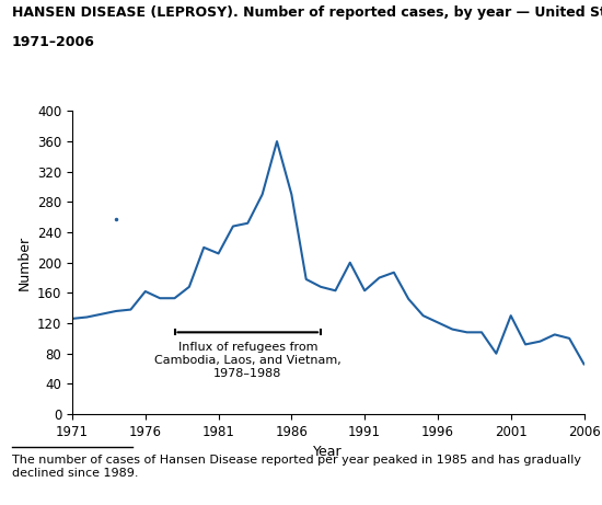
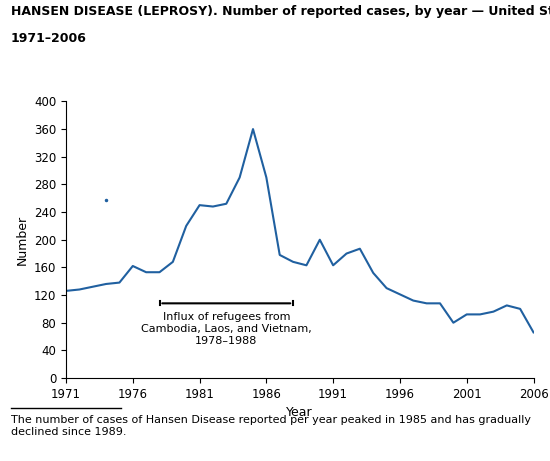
1981: 212 -> 250
2001: 130 -> 92
